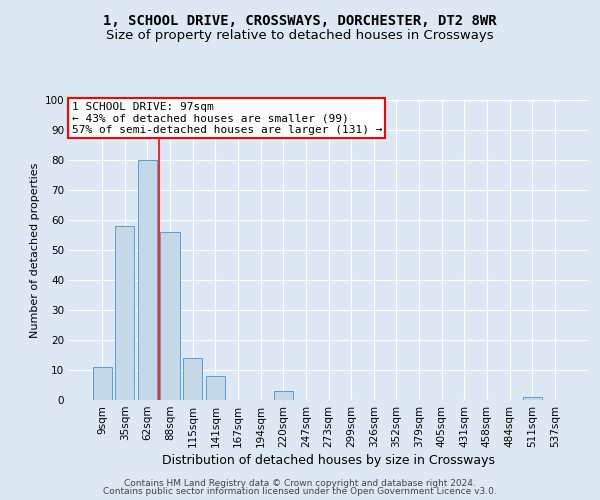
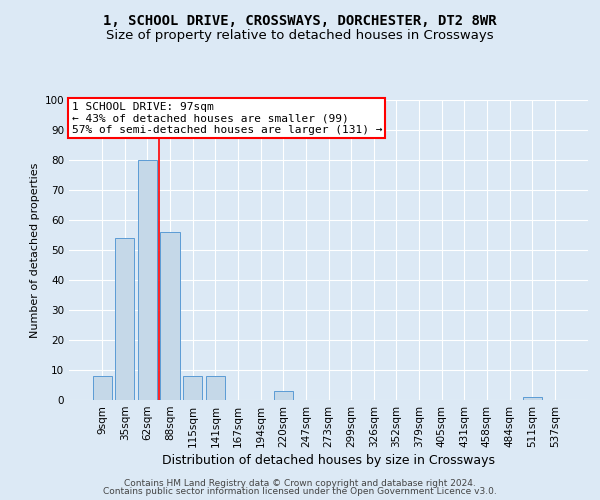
9sqm: 11 -> 8
35sqm: 58 -> 54
115sqm: 14 -> 8
